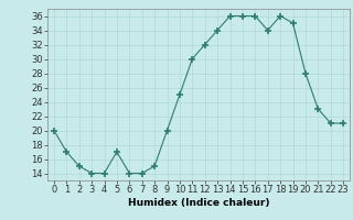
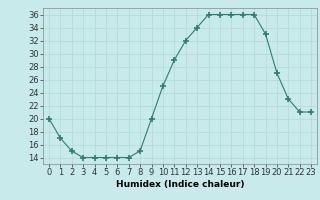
5: 17 -> 14
11: 30 -> 29
17: 34 -> 36
19: 35 -> 33
20: 28 -> 27
